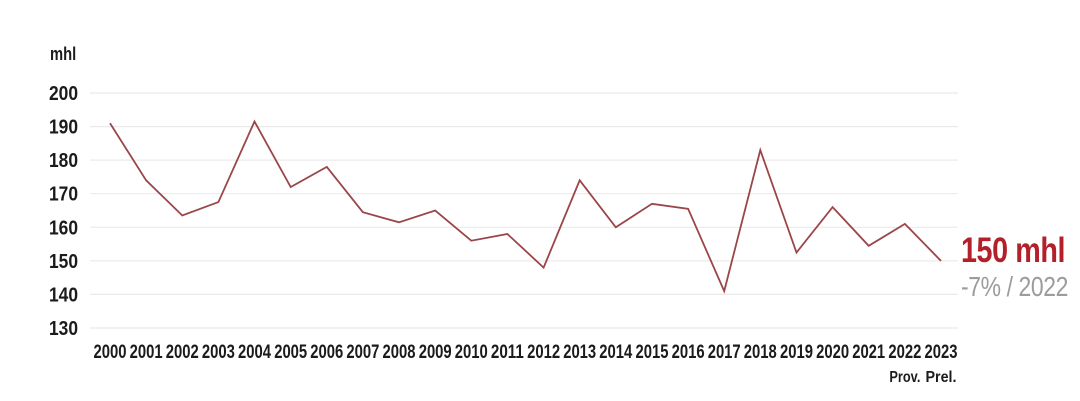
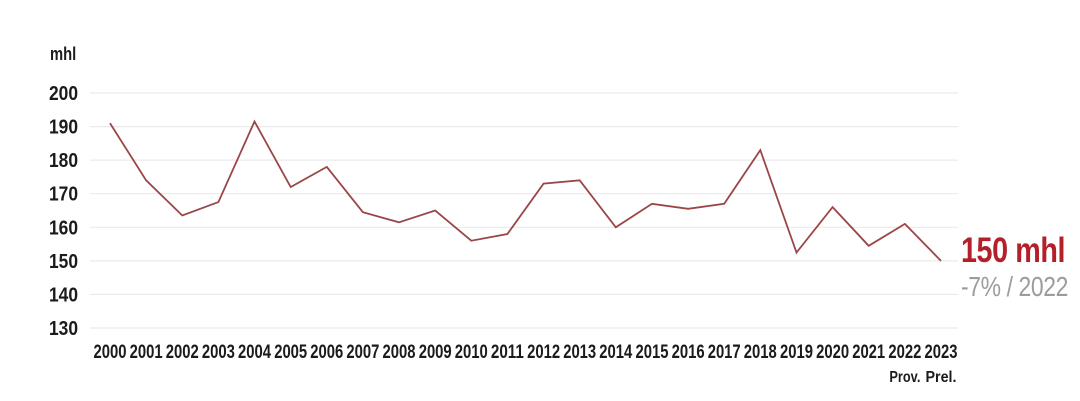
2012: 148 -> 173
2017: 141 -> 167
